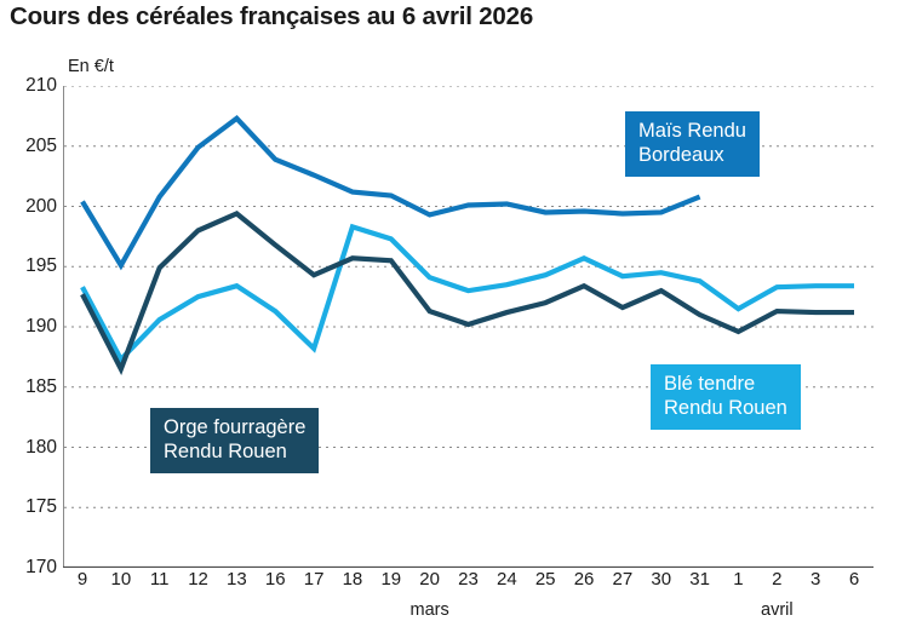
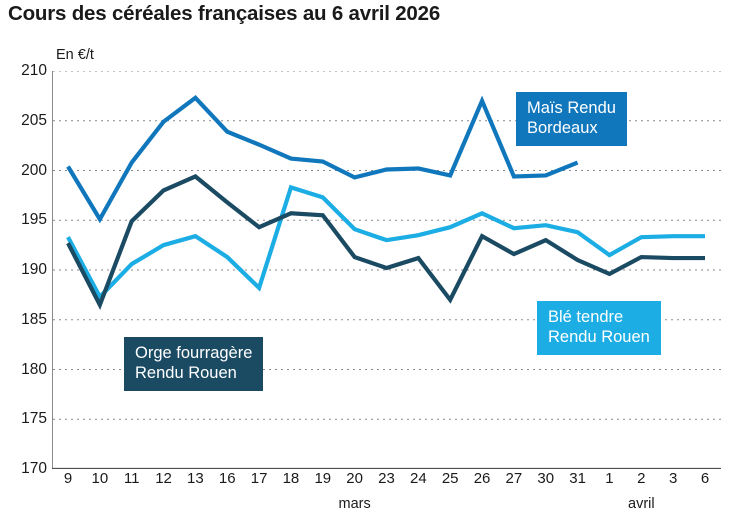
Orge fourragère Rendu Rouen/25: 192 -> 187
Maïs Rendu Bordeaux/26: 200 -> 207
